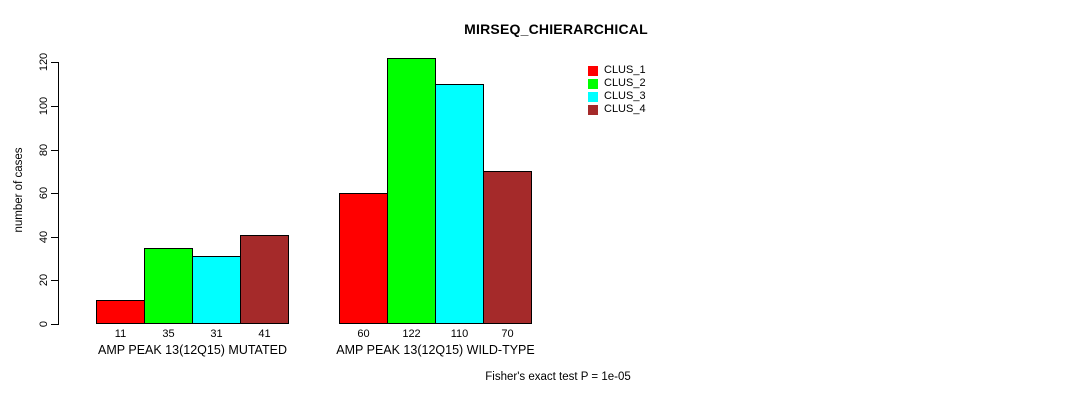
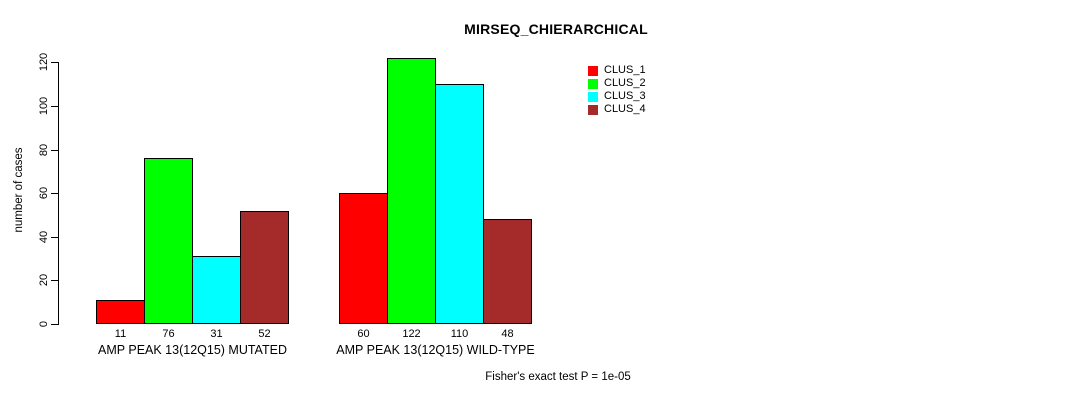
CLUS_2/AMP PEAK 13(12Q15) MUTATED: 35 -> 76
CLUS_4/AMP PEAK 13(12Q15) MUTATED: 41 -> 52
CLUS_4/AMP PEAK 13(12Q15) WILD-TYPE: 70 -> 48
